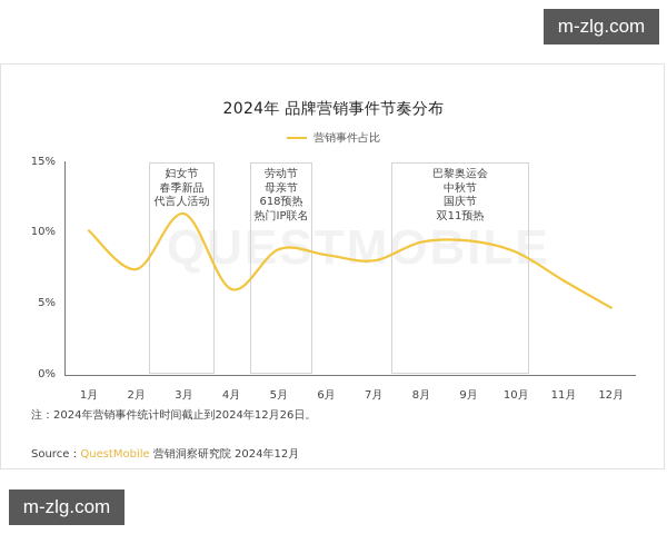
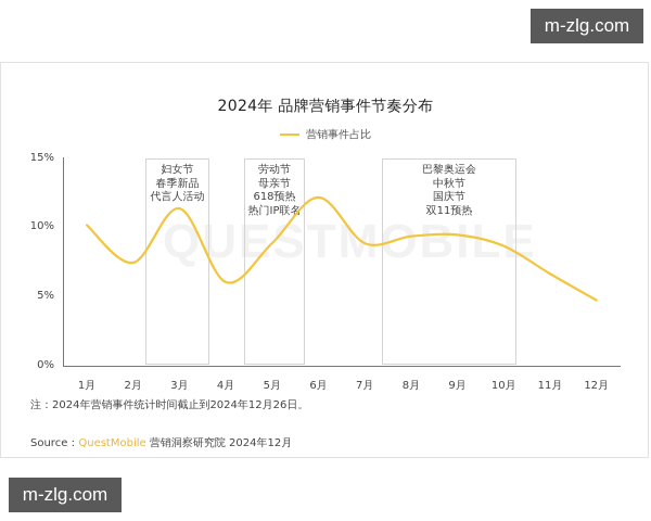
6月: 8.5% -> 12.2%
7月: 8.1% -> 8.9%
